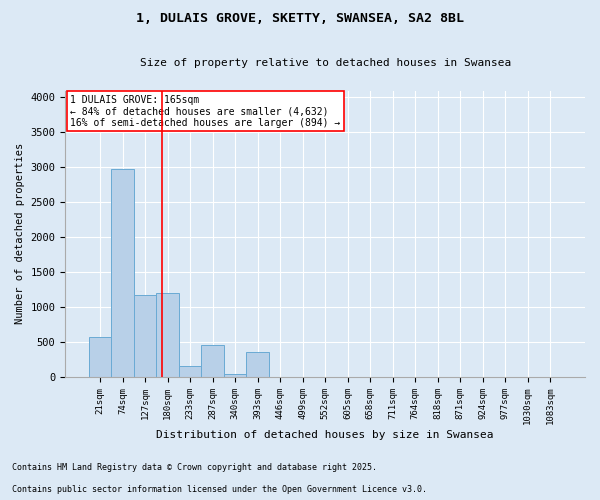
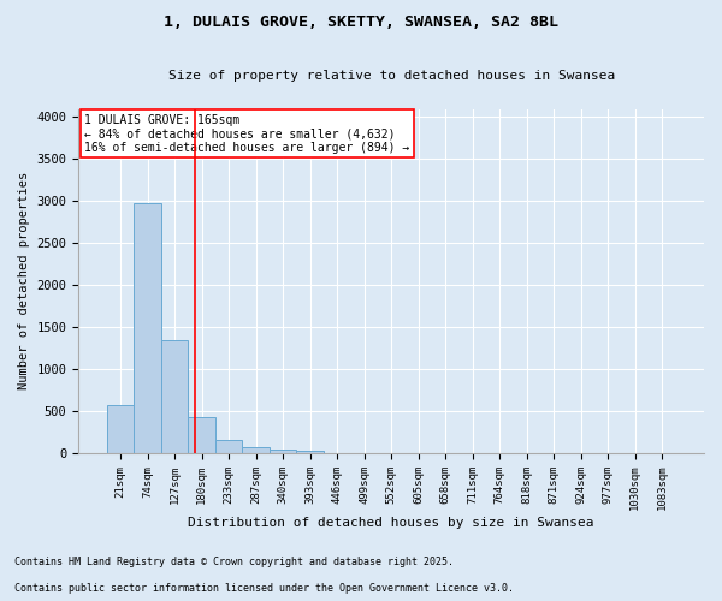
127sqm: 1180 -> 1340
180sqm: 1200 -> 430
287sqm: 460 -> 80
393sqm: 360 -> 40
